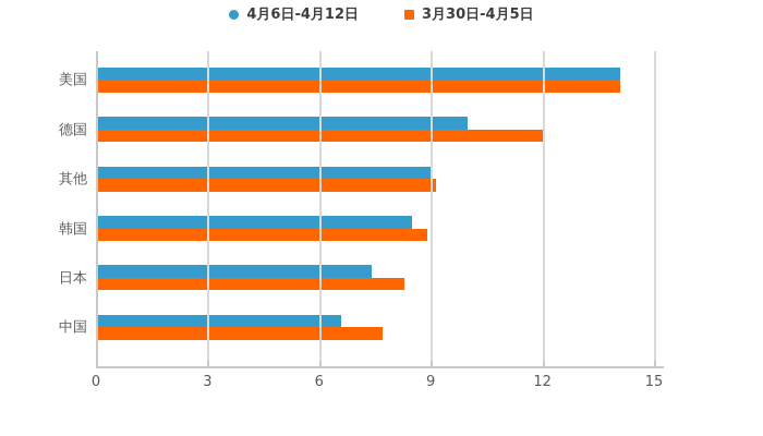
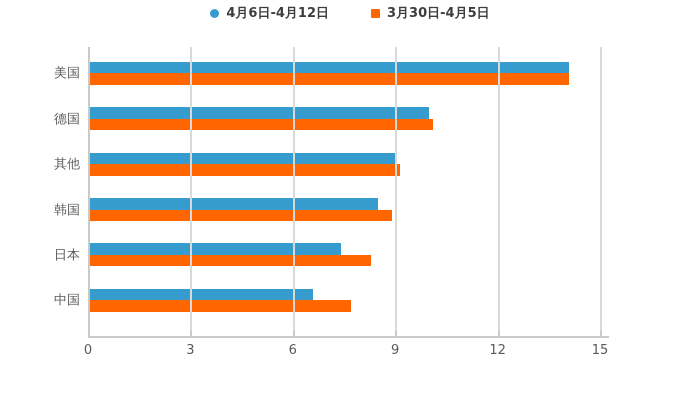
3月30日-4月5日/德国: 12.0 -> 10.1
